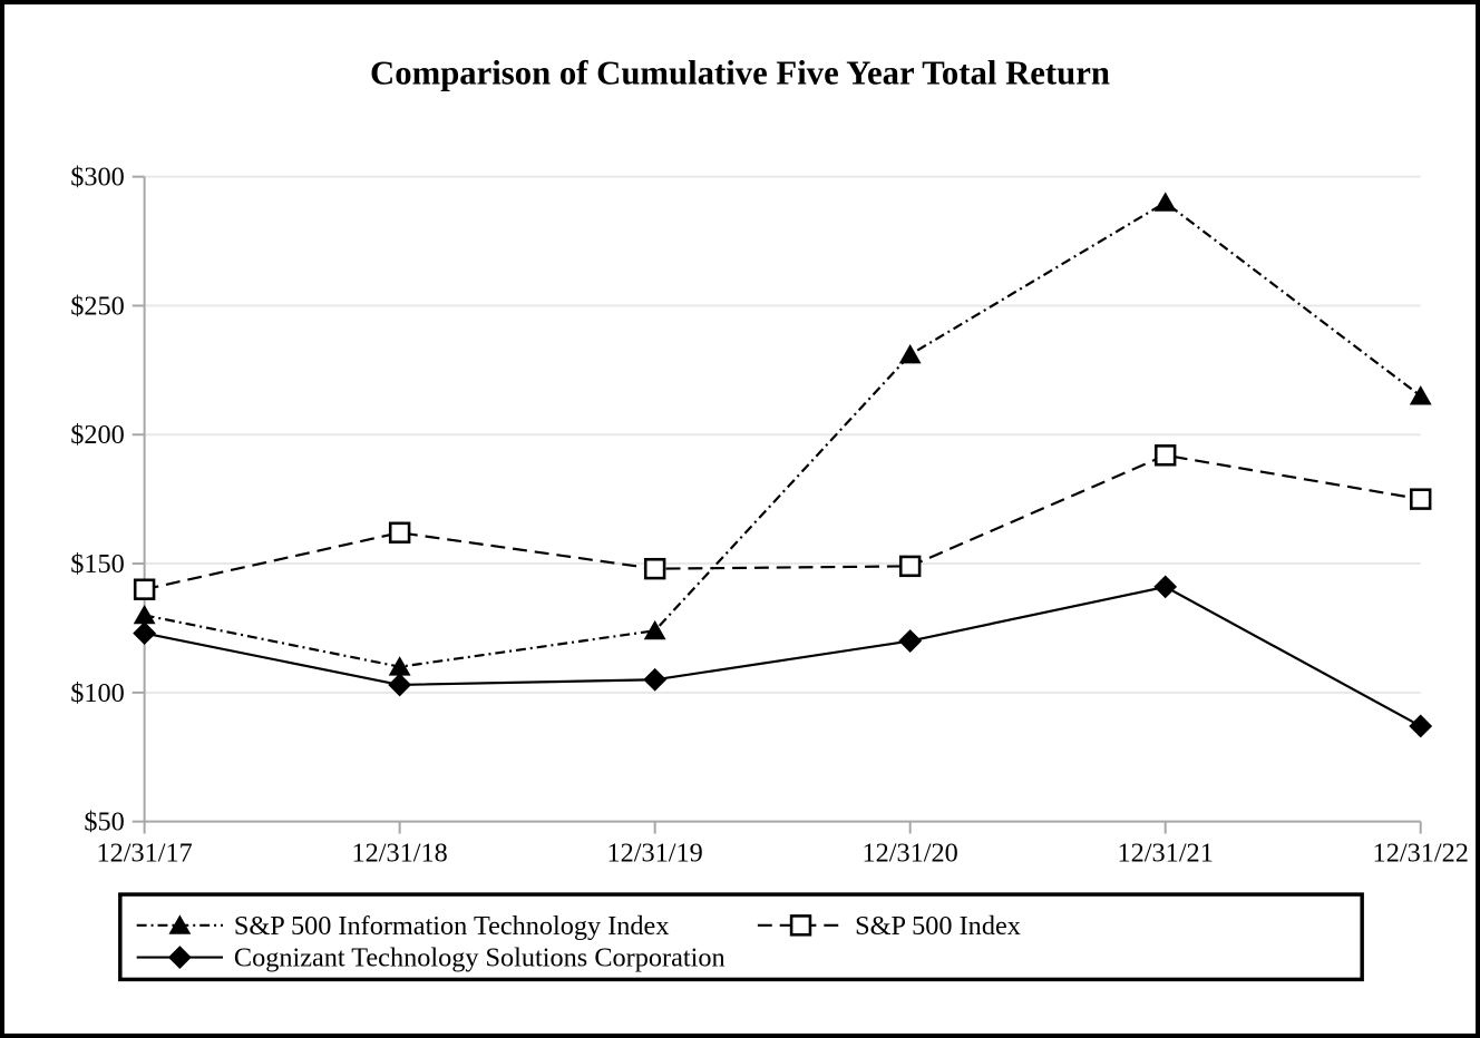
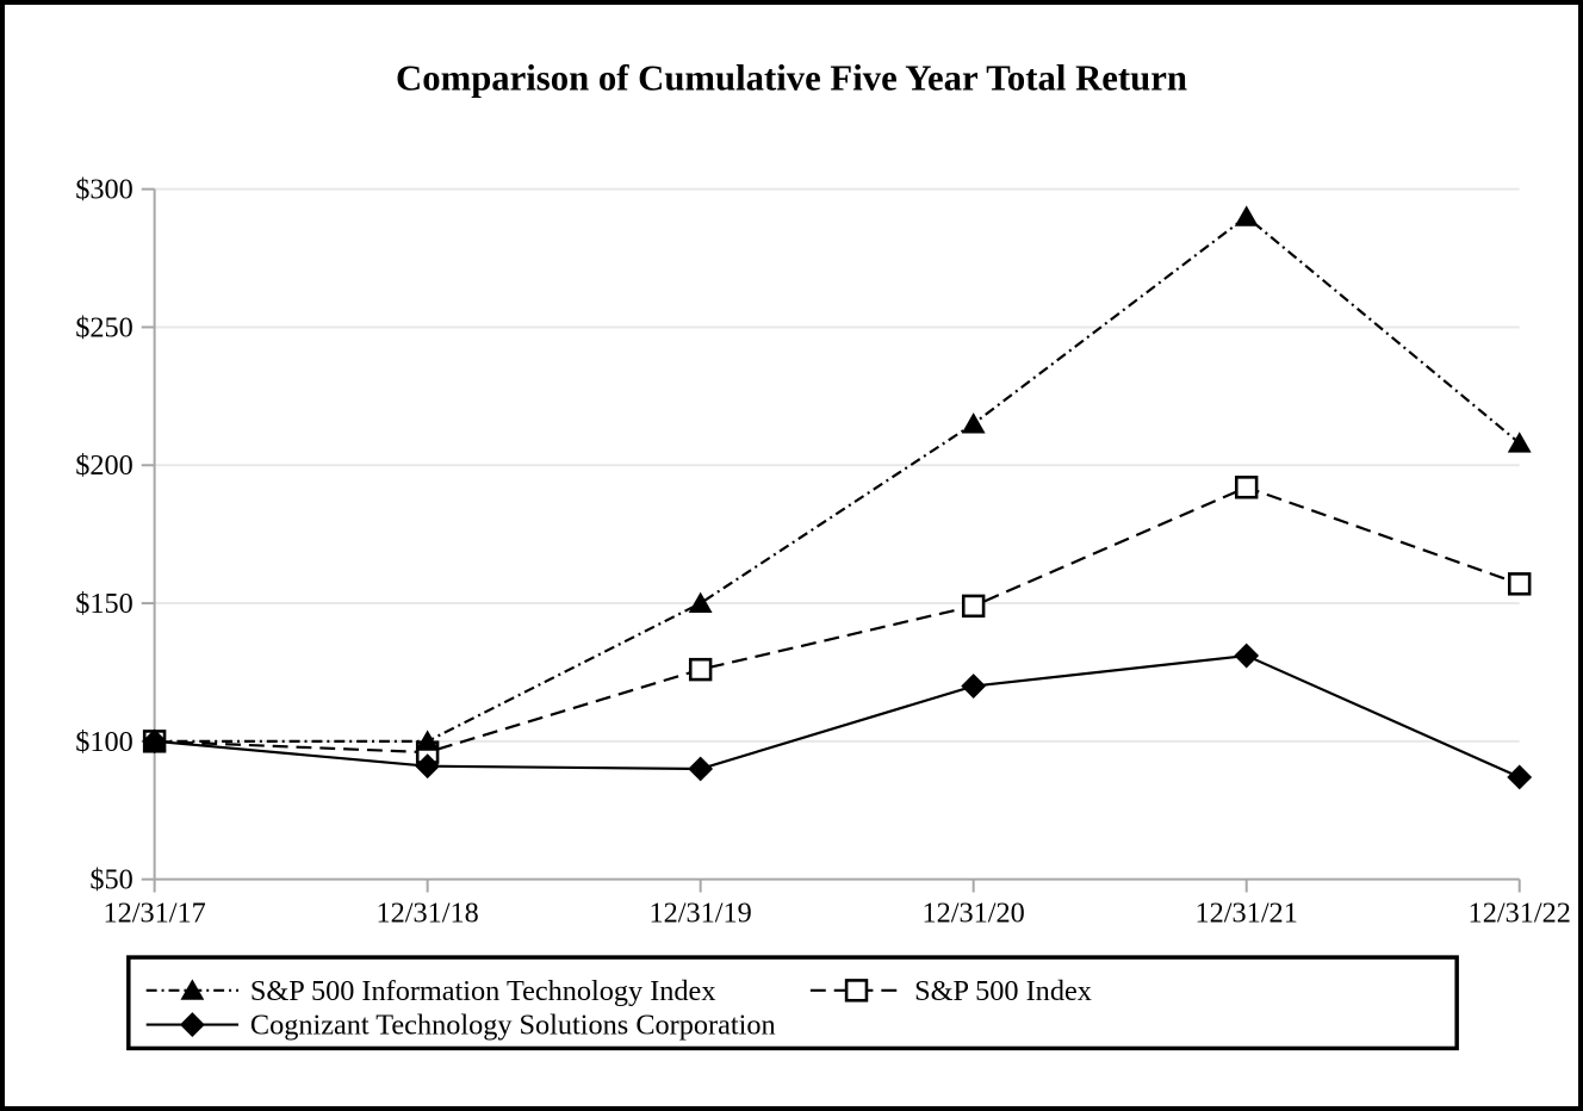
S&P 500 Information Technology Index/12/31/17: $130 -> $100
S&P 500 Index/12/31/17: $140 -> $100
Cognizant Technology Solutions Corporation/12/31/17: $123 -> $100
S&P 500 Information Technology Index/12/31/18: $110 -> $100
S&P 500 Index/12/31/18: $162 -> $96
Cognizant Technology Solutions Corporation/12/31/18: $103 -> $91
S&P 500 Information Technology Index/12/31/19: $124 -> $150
S&P 500 Index/12/31/19: $148 -> $126
Cognizant Technology Solutions Corporation/12/31/19: $105 -> $90
S&P 500 Information Technology Index/12/31/20: $231 -> $215
Cognizant Technology Solutions Corporation/12/31/21: $141 -> $131
S&P 500 Information Technology Index/12/31/22: $215 -> $208
S&P 500 Index/12/31/22: $175 -> $157
